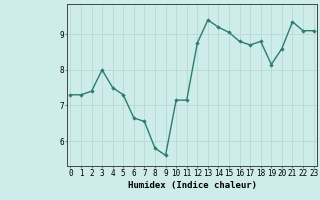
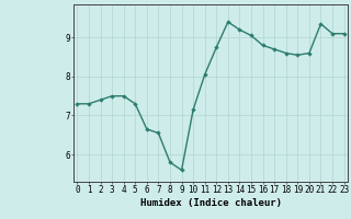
3: 8.00 -> 7.50
11: 7.15 -> 8.05
18: 8.80 -> 8.60
19: 8.15 -> 8.55
